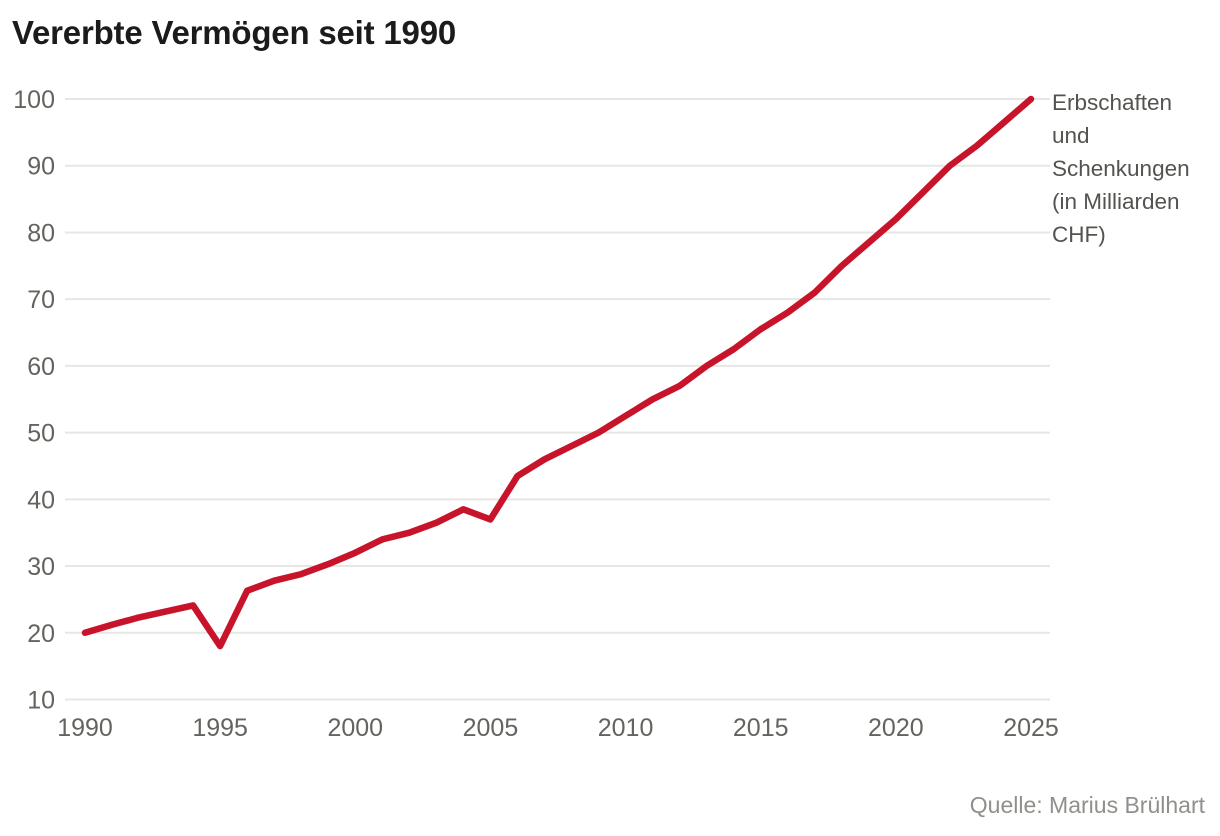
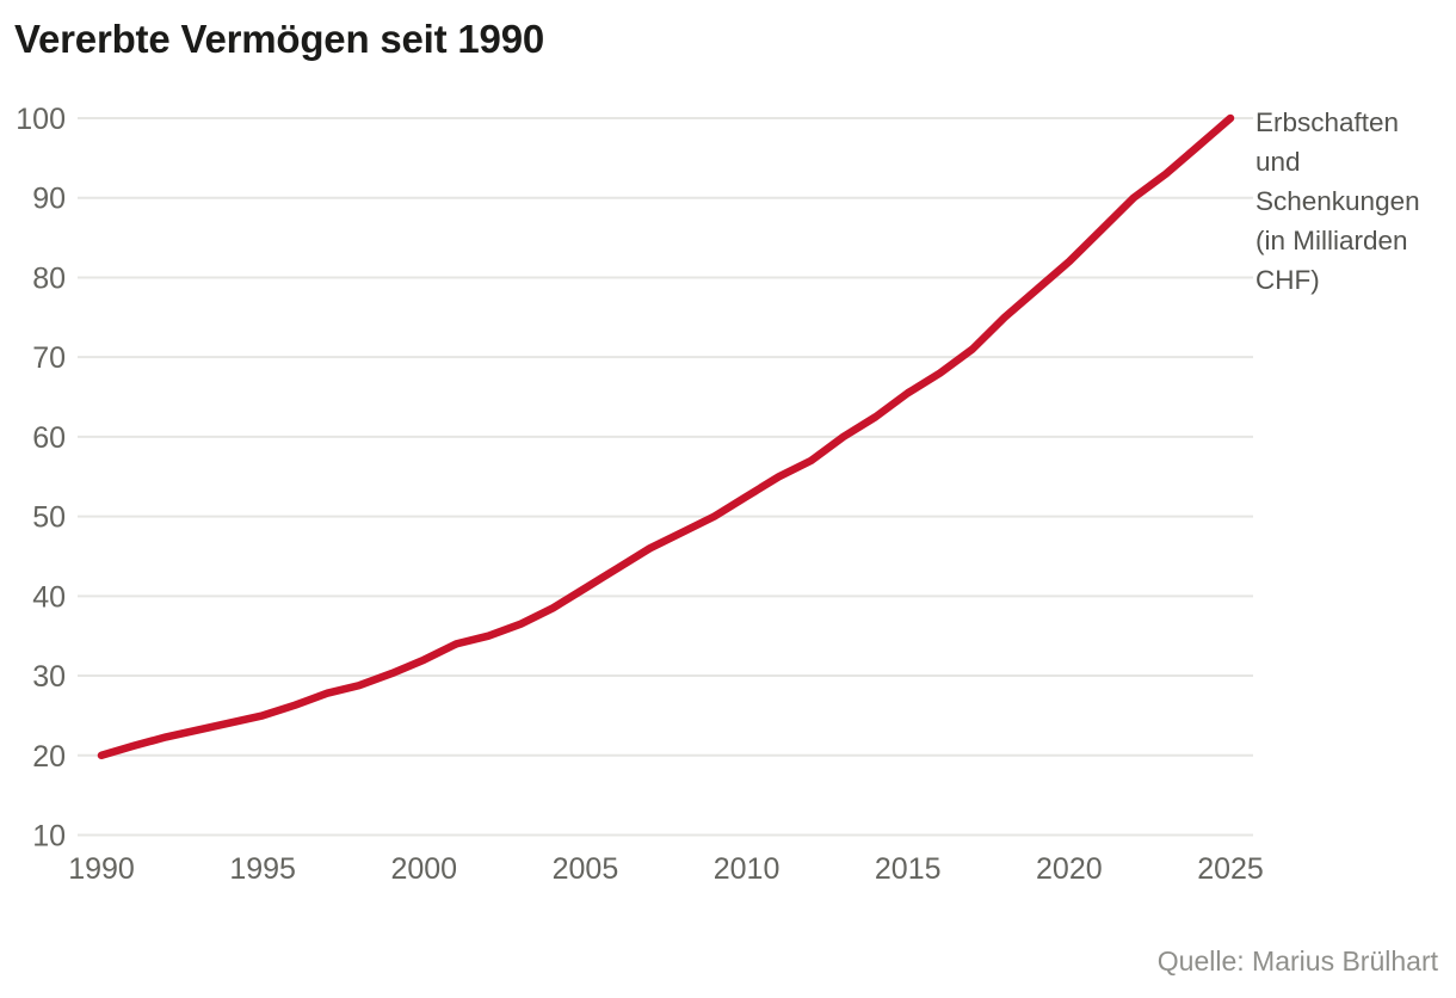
1995: 18 -> 25
2005: 37 -> 41
